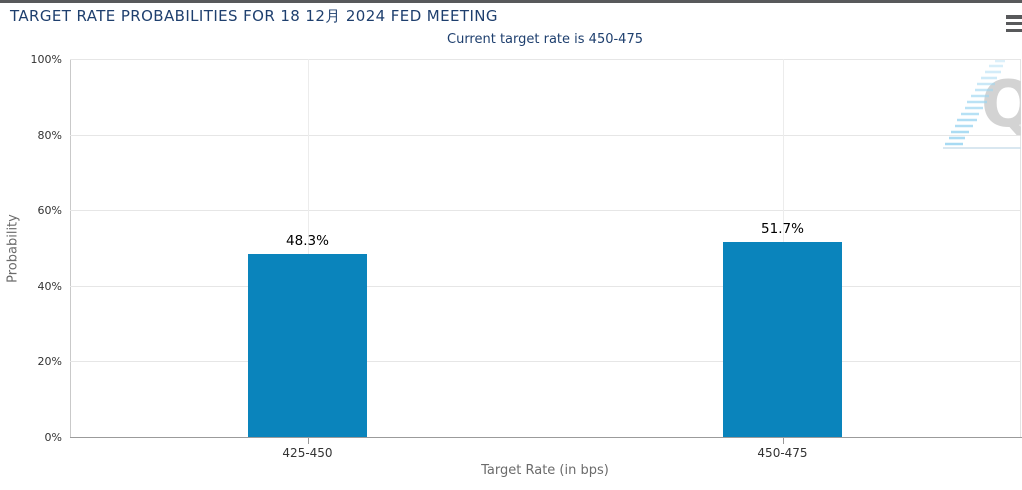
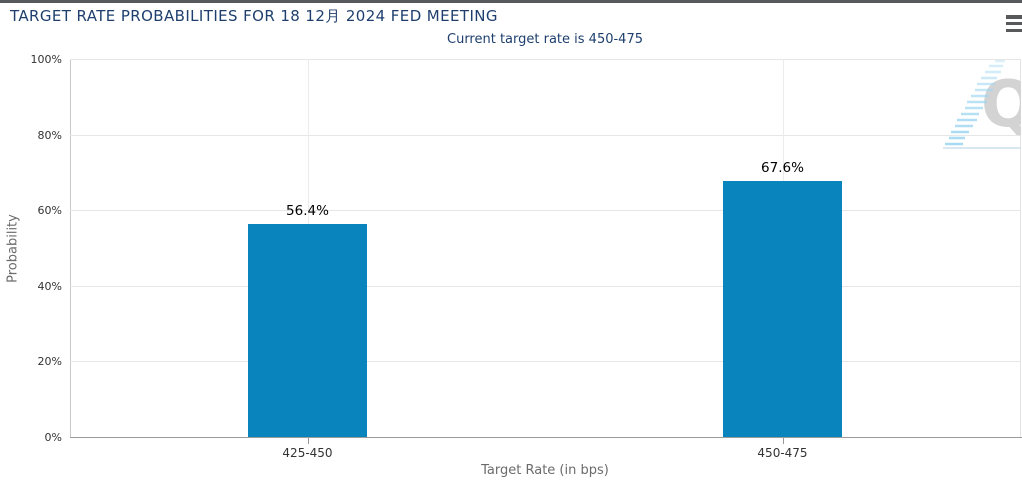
425-450: 48.3% -> 56.4%
450-475: 51.7% -> 67.6%
